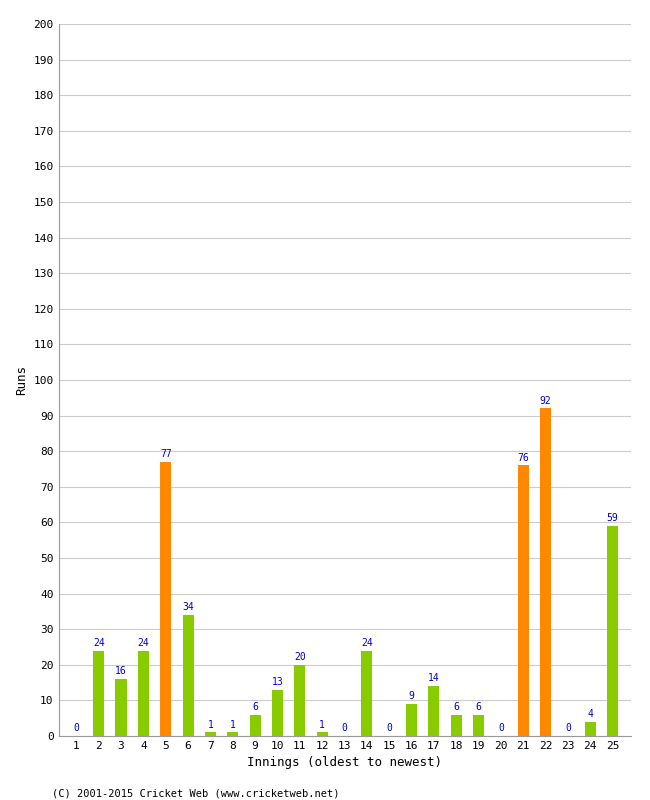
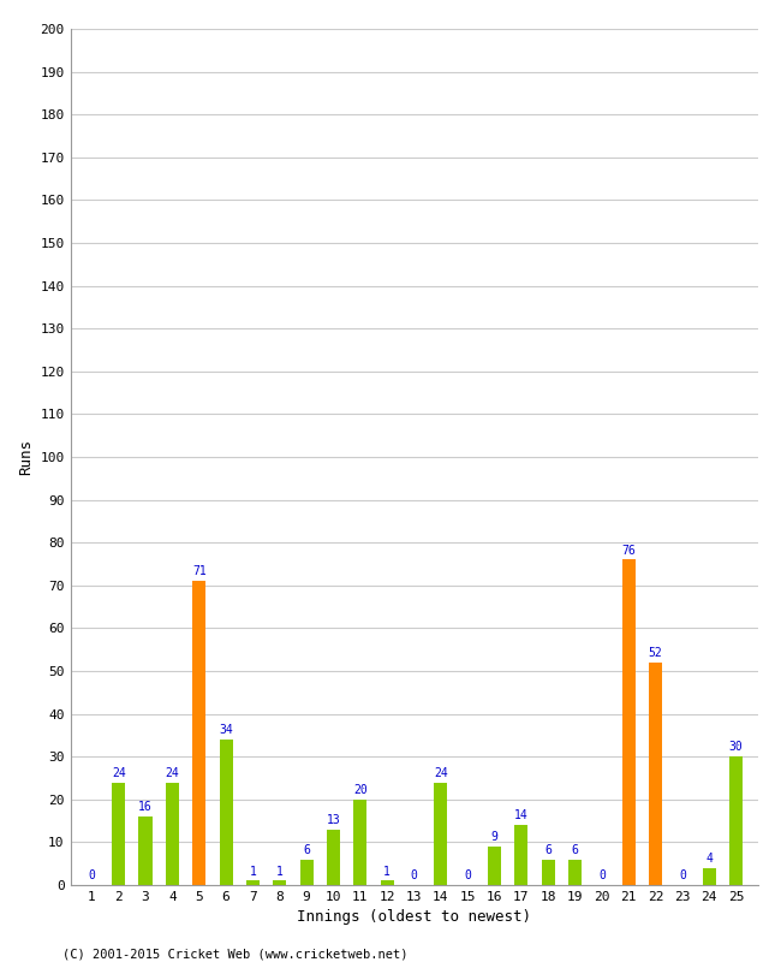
5: 77 -> 71
22: 92 -> 52
25: 59 -> 30
